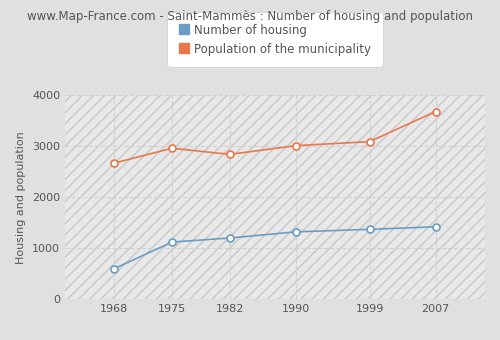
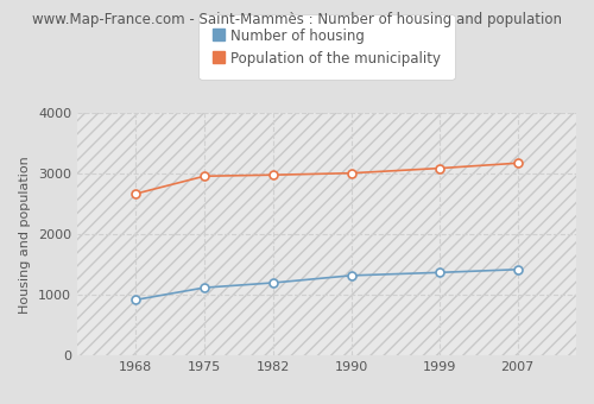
Number of housing/1968: 600 -> 920
Population of the municipality/1982: 2840 -> 2980
Population of the municipality/2007: 3680 -> 3180
